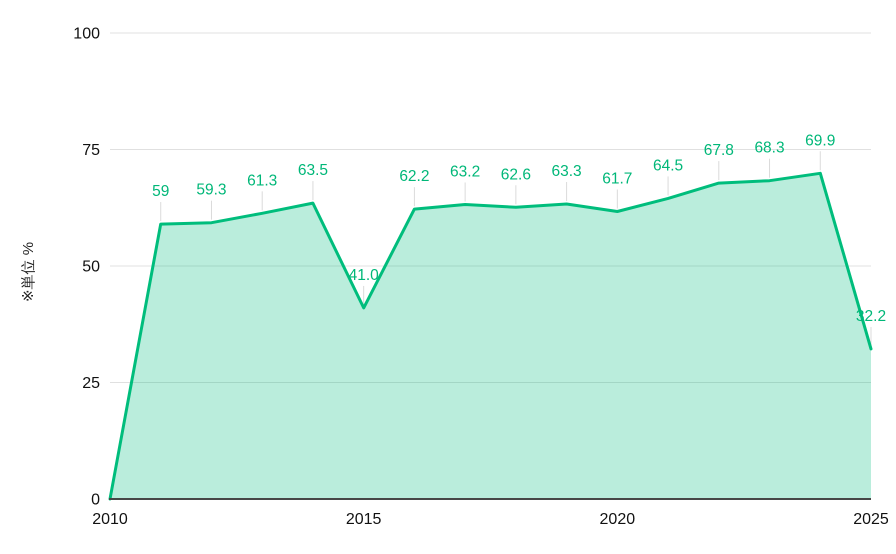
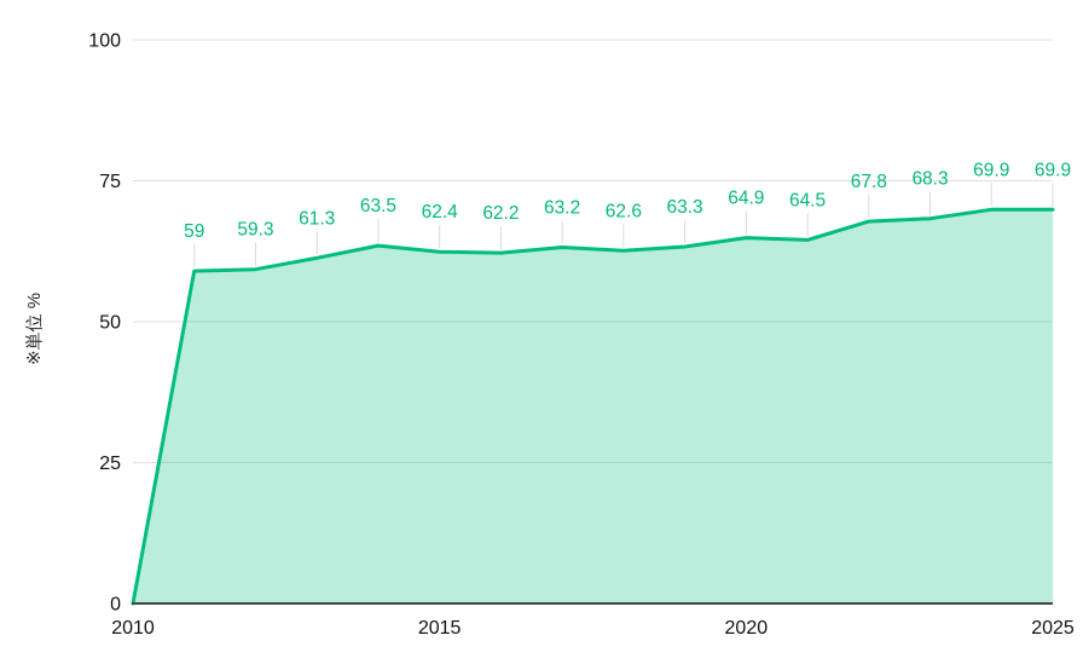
2015: 41.0 -> 62.4
2020: 61.7 -> 64.9
2025: 32.2 -> 69.9
